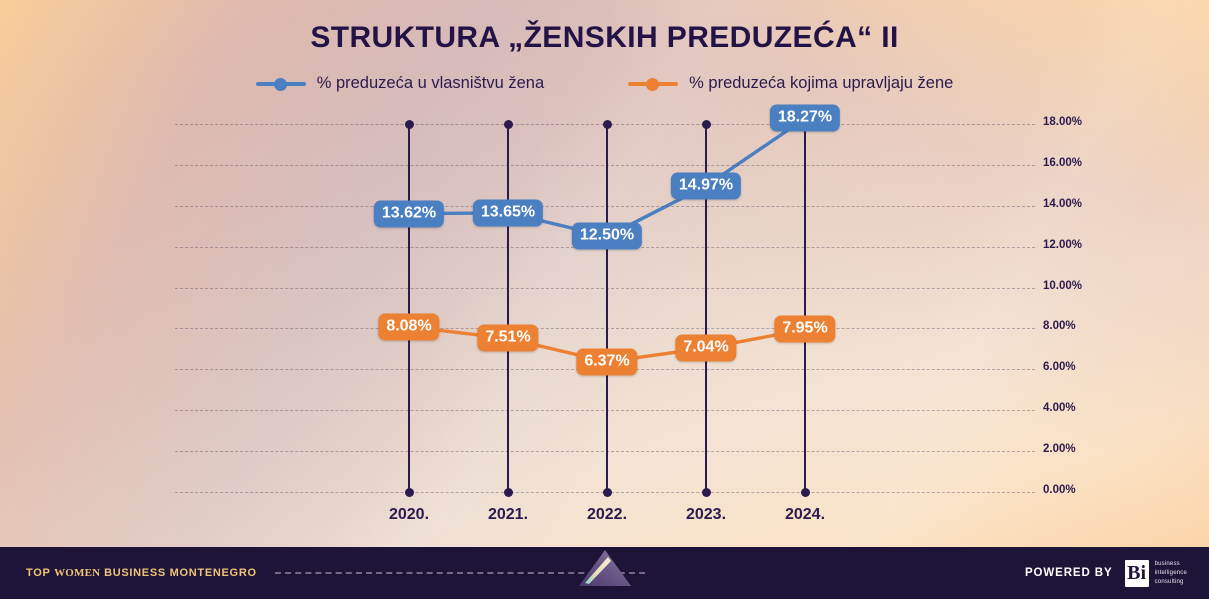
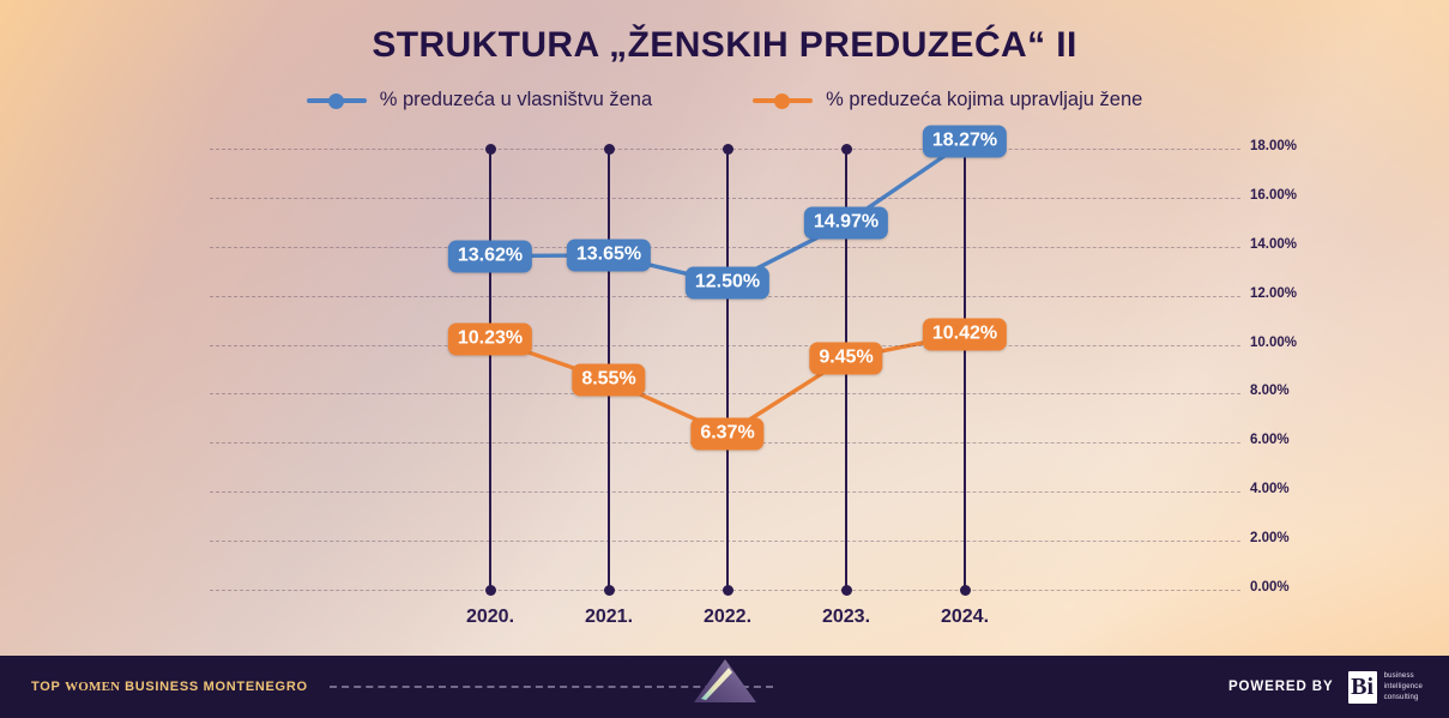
% preduzeća kojima upravljaju žene/2020.: 8.08% -> 10.23%
% preduzeća kojima upravljaju žene/2021.: 7.51% -> 8.55%
% preduzeća kojima upravljaju žene/2023.: 7.04% -> 9.45%
% preduzeća kojima upravljaju žene/2024.: 7.95% -> 10.42%
